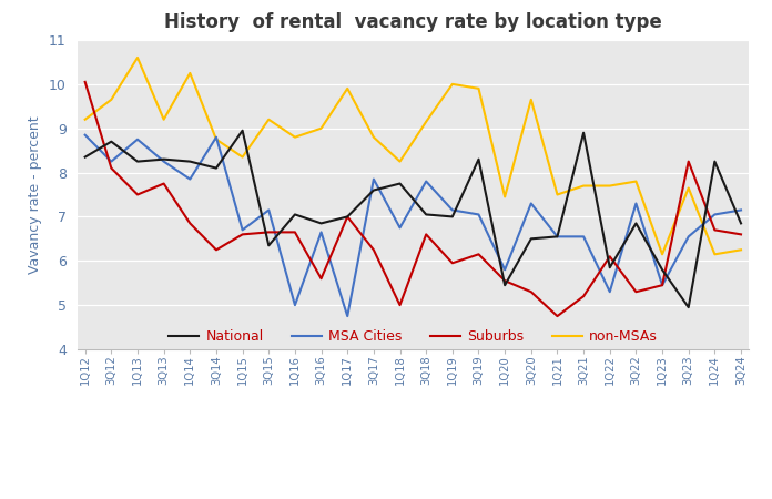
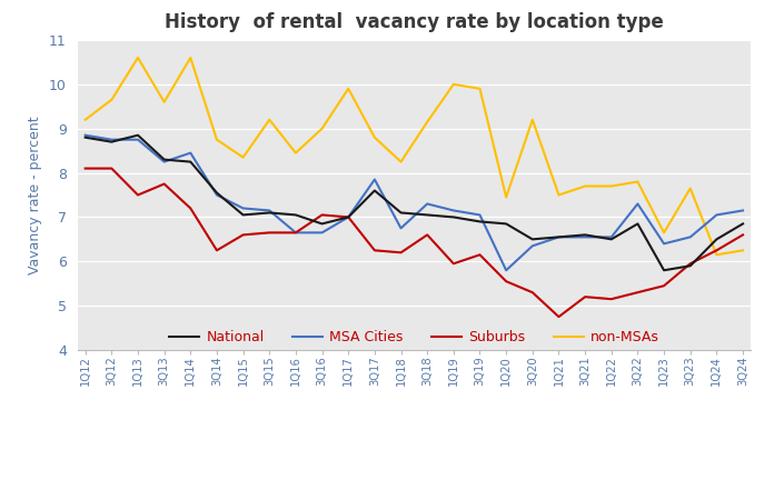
National/1Q12: 8.35 -> 8.80
Suburbs/1Q12: 10.05 -> 8.10
MSA Cities/3Q12: 8.25 -> 8.75
National/1Q13: 8.25 -> 8.85
non-MSAs/3Q13: 9.20 -> 9.60
MSA Cities/1Q14: 7.85 -> 8.45
Suburbs/1Q14: 6.85 -> 7.20
non-MSAs/1Q14: 10.25 -> 10.60
National/3Q14: 8.10 -> 7.55
MSA Cities/3Q14: 8.80 -> 7.50
National/1Q15: 8.95 -> 7.05
MSA Cities/1Q15: 6.70 -> 7.20
National/3Q15: 6.35 -> 7.10
MSA Cities/1Q16: 5.00 -> 6.65
non-MSAs/1Q16: 8.80 -> 8.45
Suburbs/3Q16: 5.60 -> 7.05
MSA Cities/1Q17: 4.75 -> 7.00
National/1Q18: 7.75 -> 7.10
Suburbs/1Q18: 5.00 -> 6.20
MSA Cities/3Q18: 7.80 -> 7.30
National/3Q19: 8.30 -> 6.90
National/1Q20: 5.45 -> 6.85
MSA Cities/3Q20: 7.30 -> 6.35
non-MSAs/3Q20: 9.65 -> 9.20
National/3Q21: 8.90 -> 6.60
National/1Q22: 5.85 -> 6.50
MSA Cities/1Q22: 5.30 -> 6.55
Suburbs/1Q22: 6.10 -> 5.15
MSA Cities/1Q23: 5.45 -> 6.40
non-MSAs/1Q23: 6.15 -> 6.65
National/3Q23: 4.95 -> 5.90
Suburbs/3Q23: 8.25 -> 5.95
National/1Q24: 8.25 -> 6.50
Suburbs/1Q24: 6.70 -> 6.25
